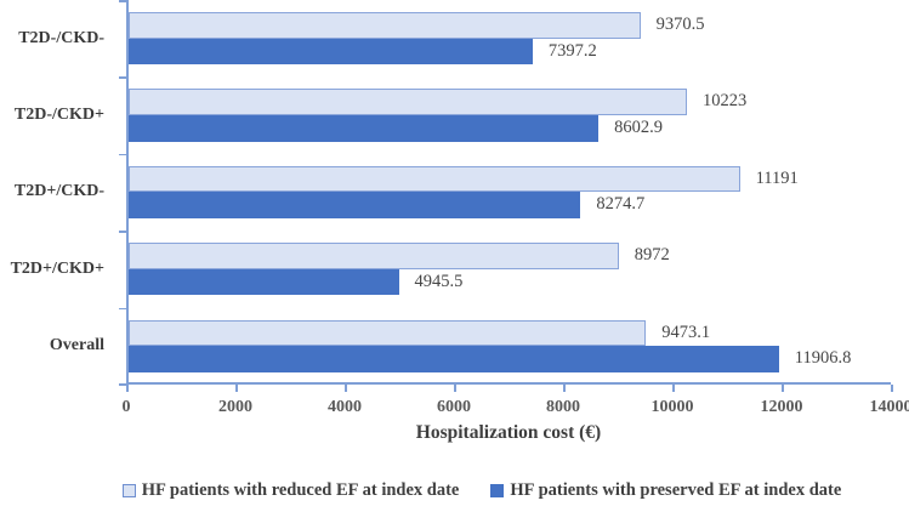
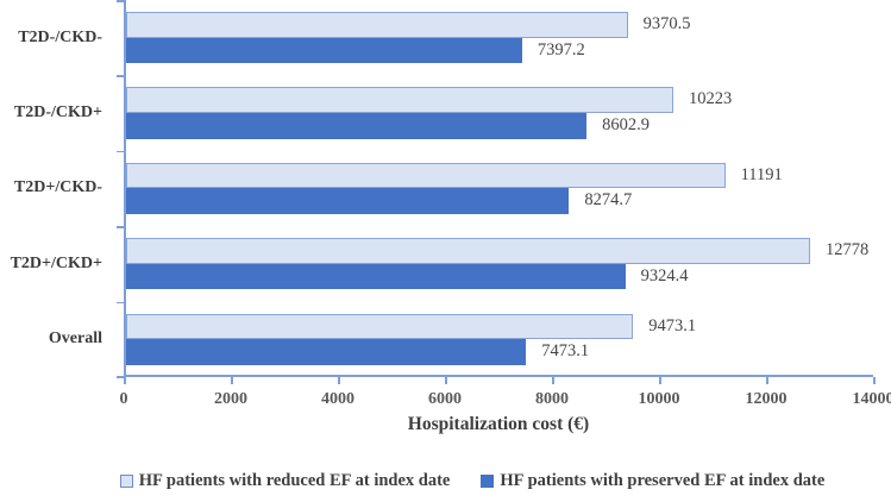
HF patients with reduced EF at index date/T2D+/CKD+: 8972 -> 12778
HF patients with preserved EF at index date/T2D+/CKD+: 4945.5 -> 9324.4
HF patients with preserved EF at index date/Overall: 11906.8 -> 7473.1
